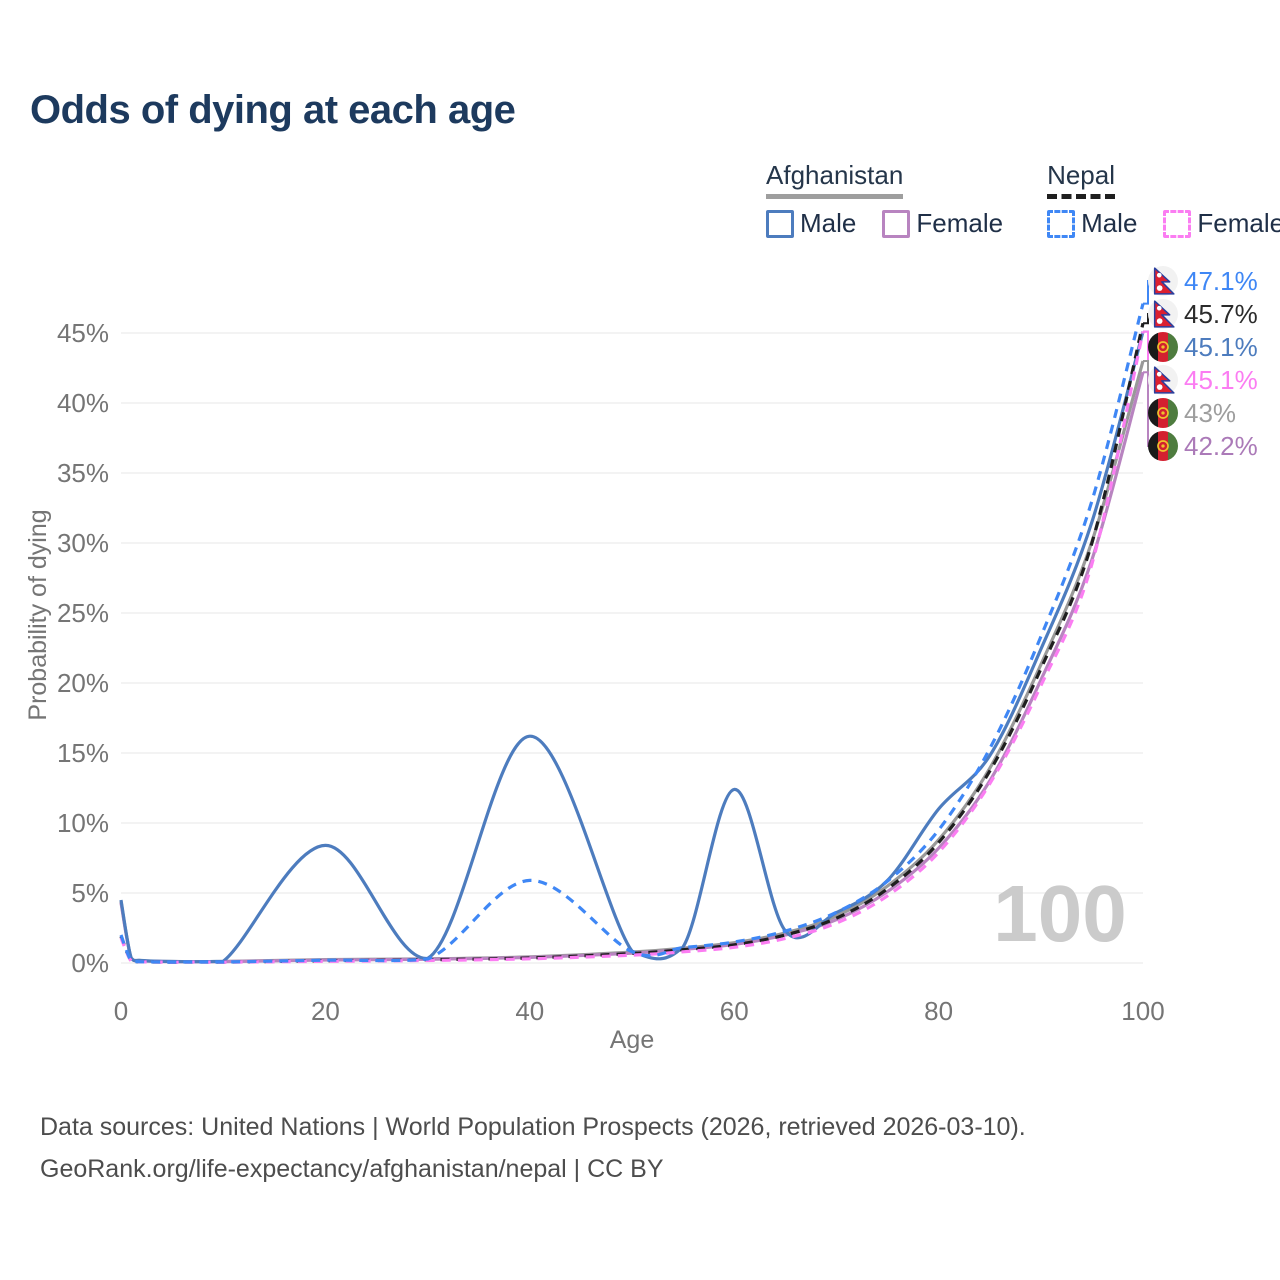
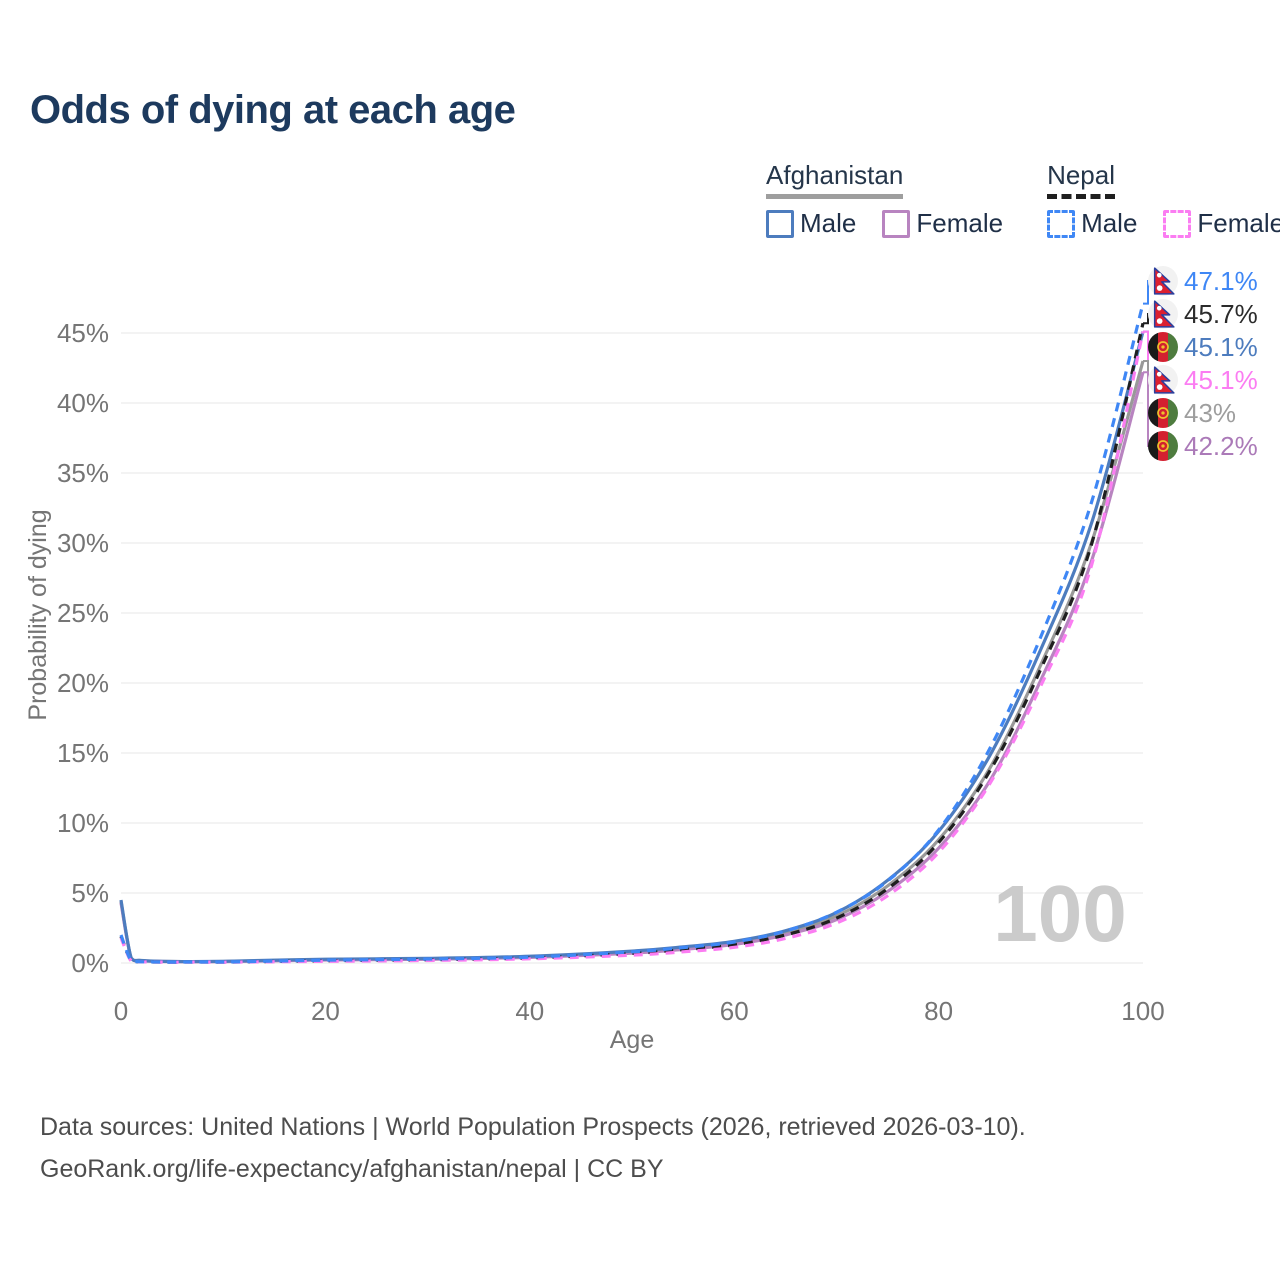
Afghanistan Male/20: 8.4% -> 0.3%
Afghanistan Male/40: 16.2% -> 0.5%
Nepal Male/40: 5.9% -> 0.4%
Afghanistan Male/60: 12.4% -> 1.6%
Afghanistan Male/80: 11.0% -> 9.4%
